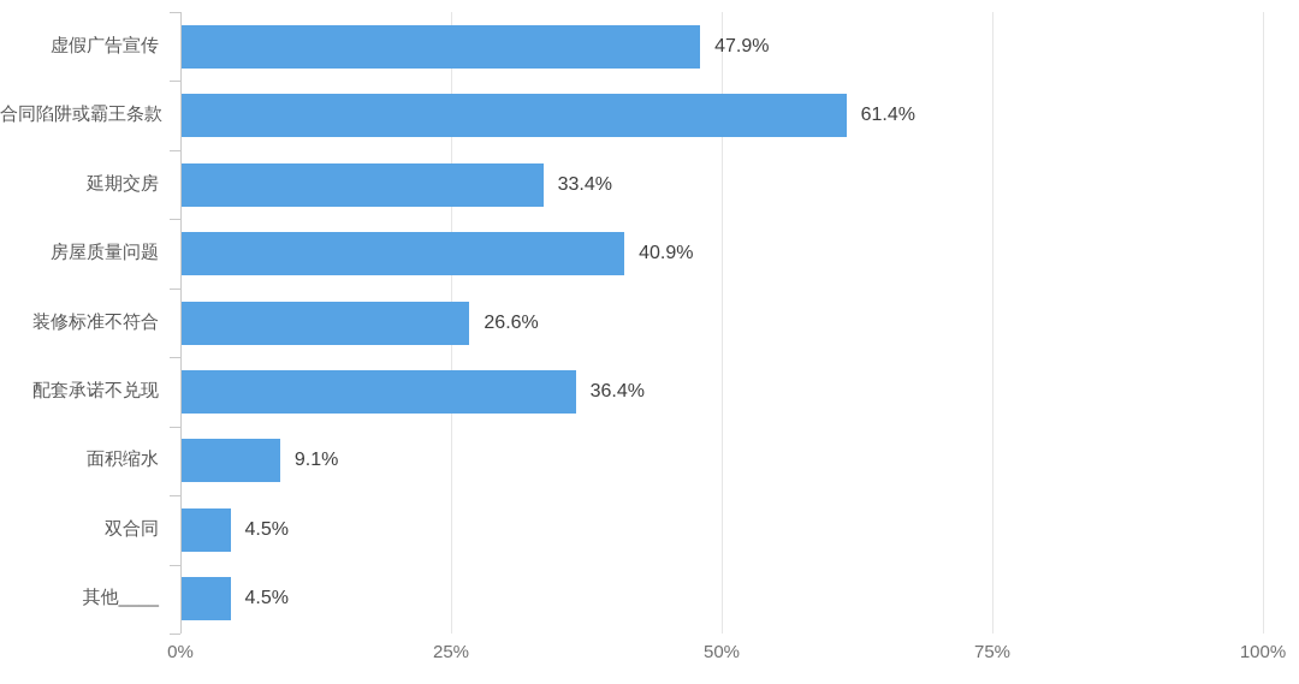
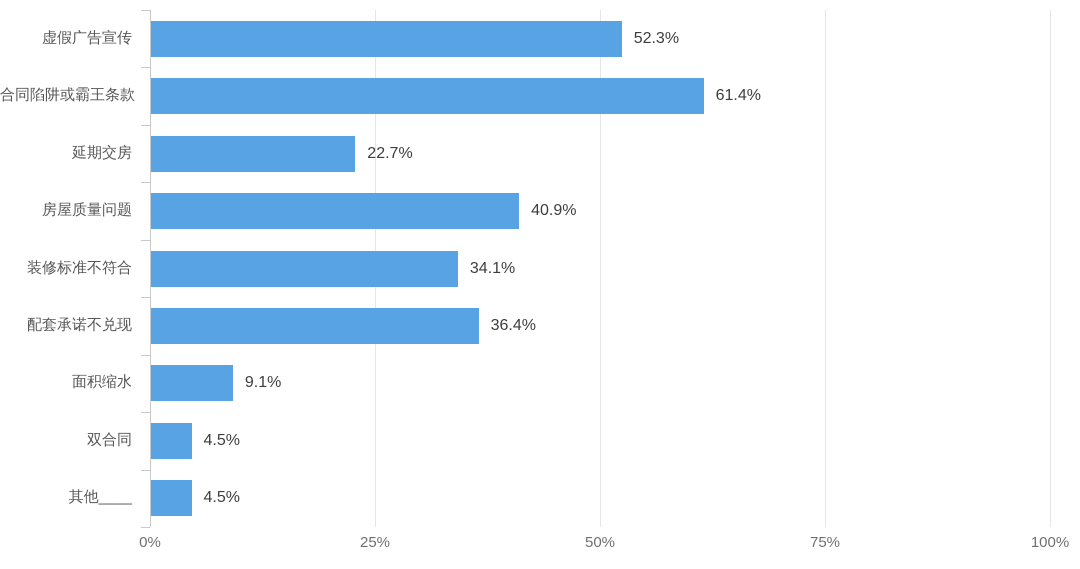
虚假广告宣传: 47.9% -> 52.3%
延期交房: 33.4% -> 22.7%
装修标准不符合: 26.6% -> 34.1%
